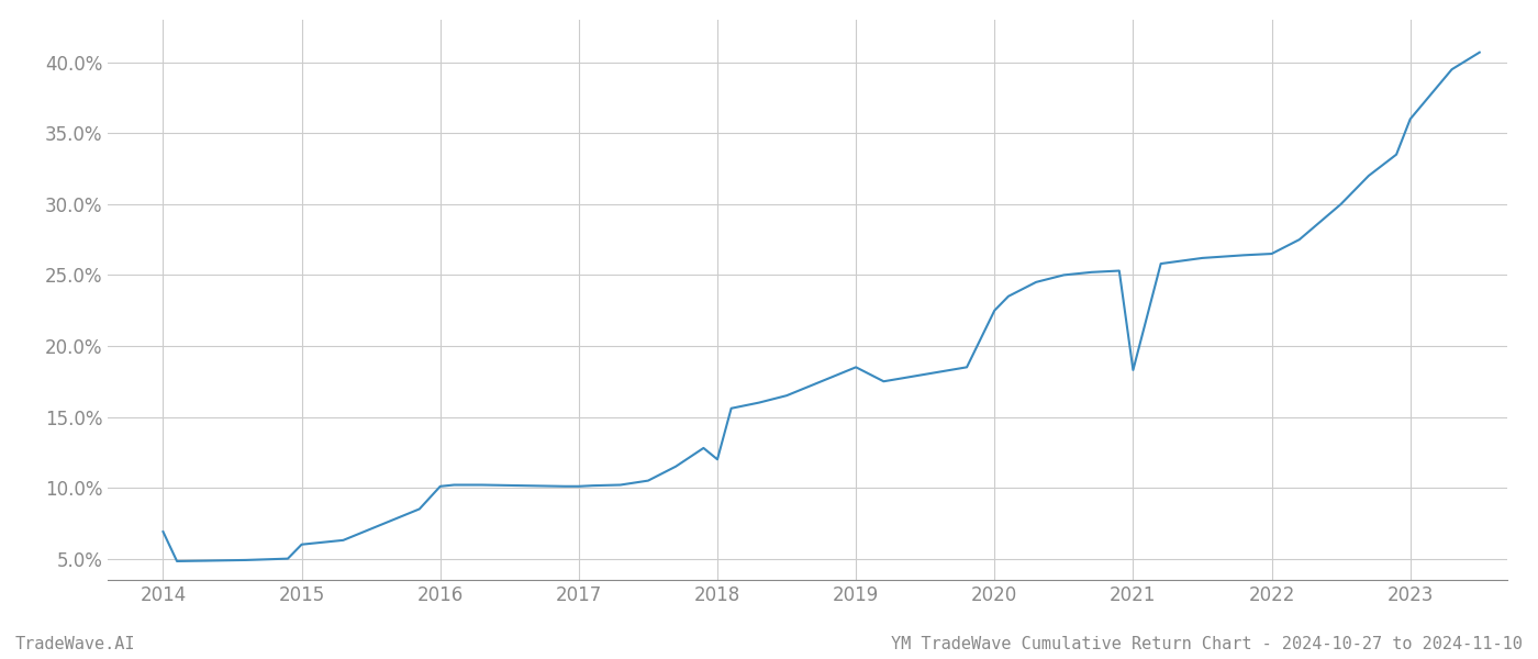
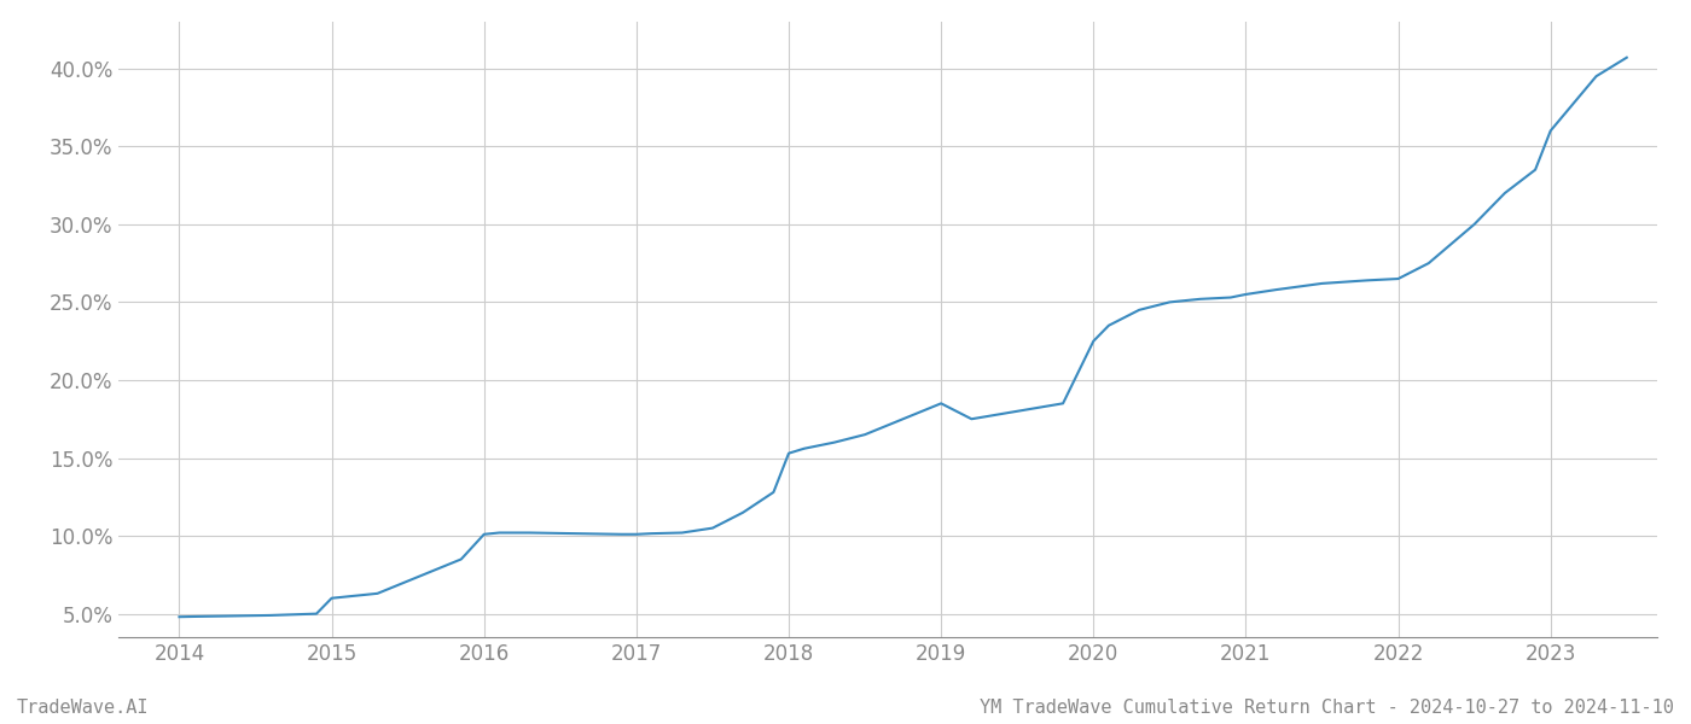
2014: 6.9% -> 4.8%
2018: 12.0% -> 15.3%
2021: 18.3% -> 25.5%
